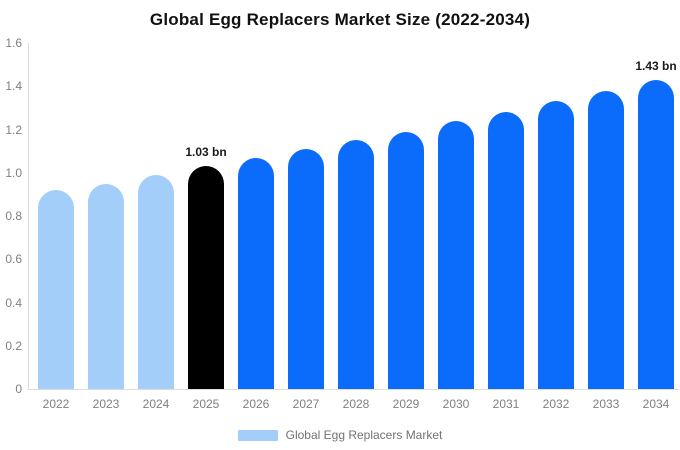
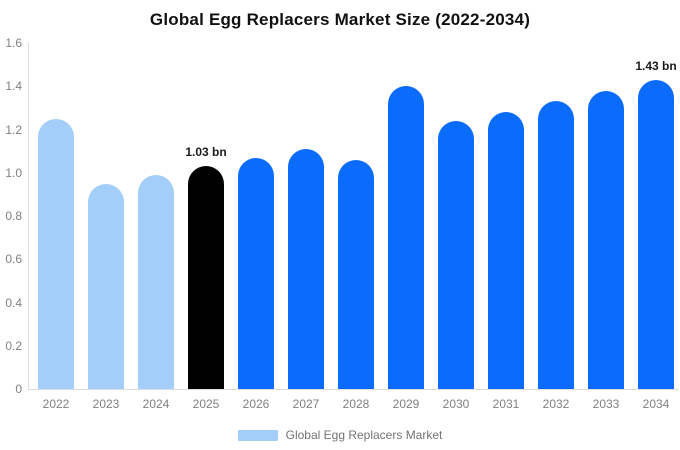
2022: 0.92 -> 1.25
2028: 1.15 -> 1.06
2029: 1.19 -> 1.40
